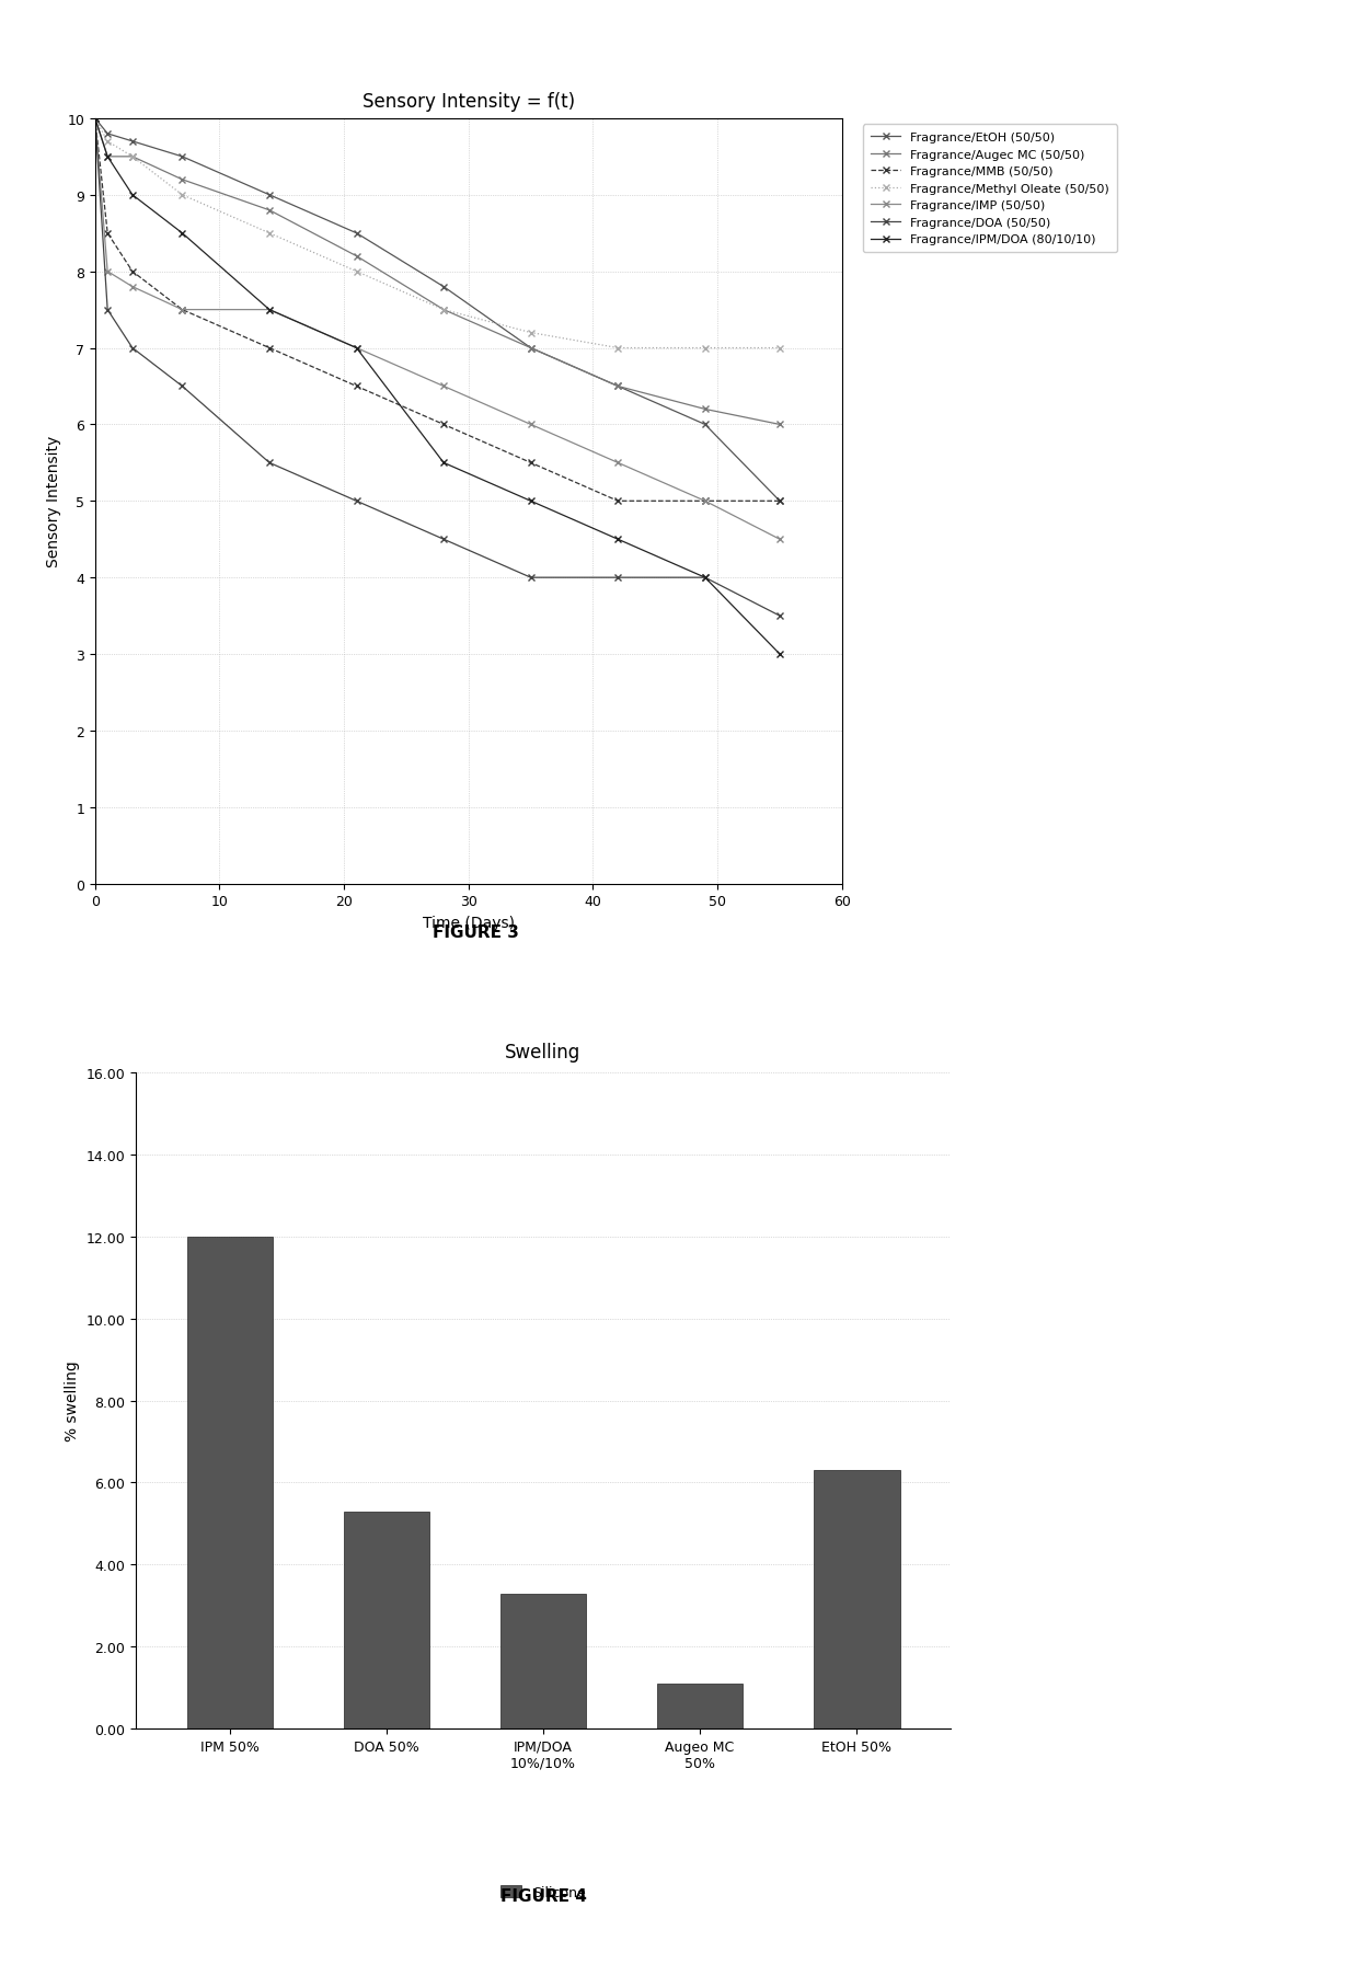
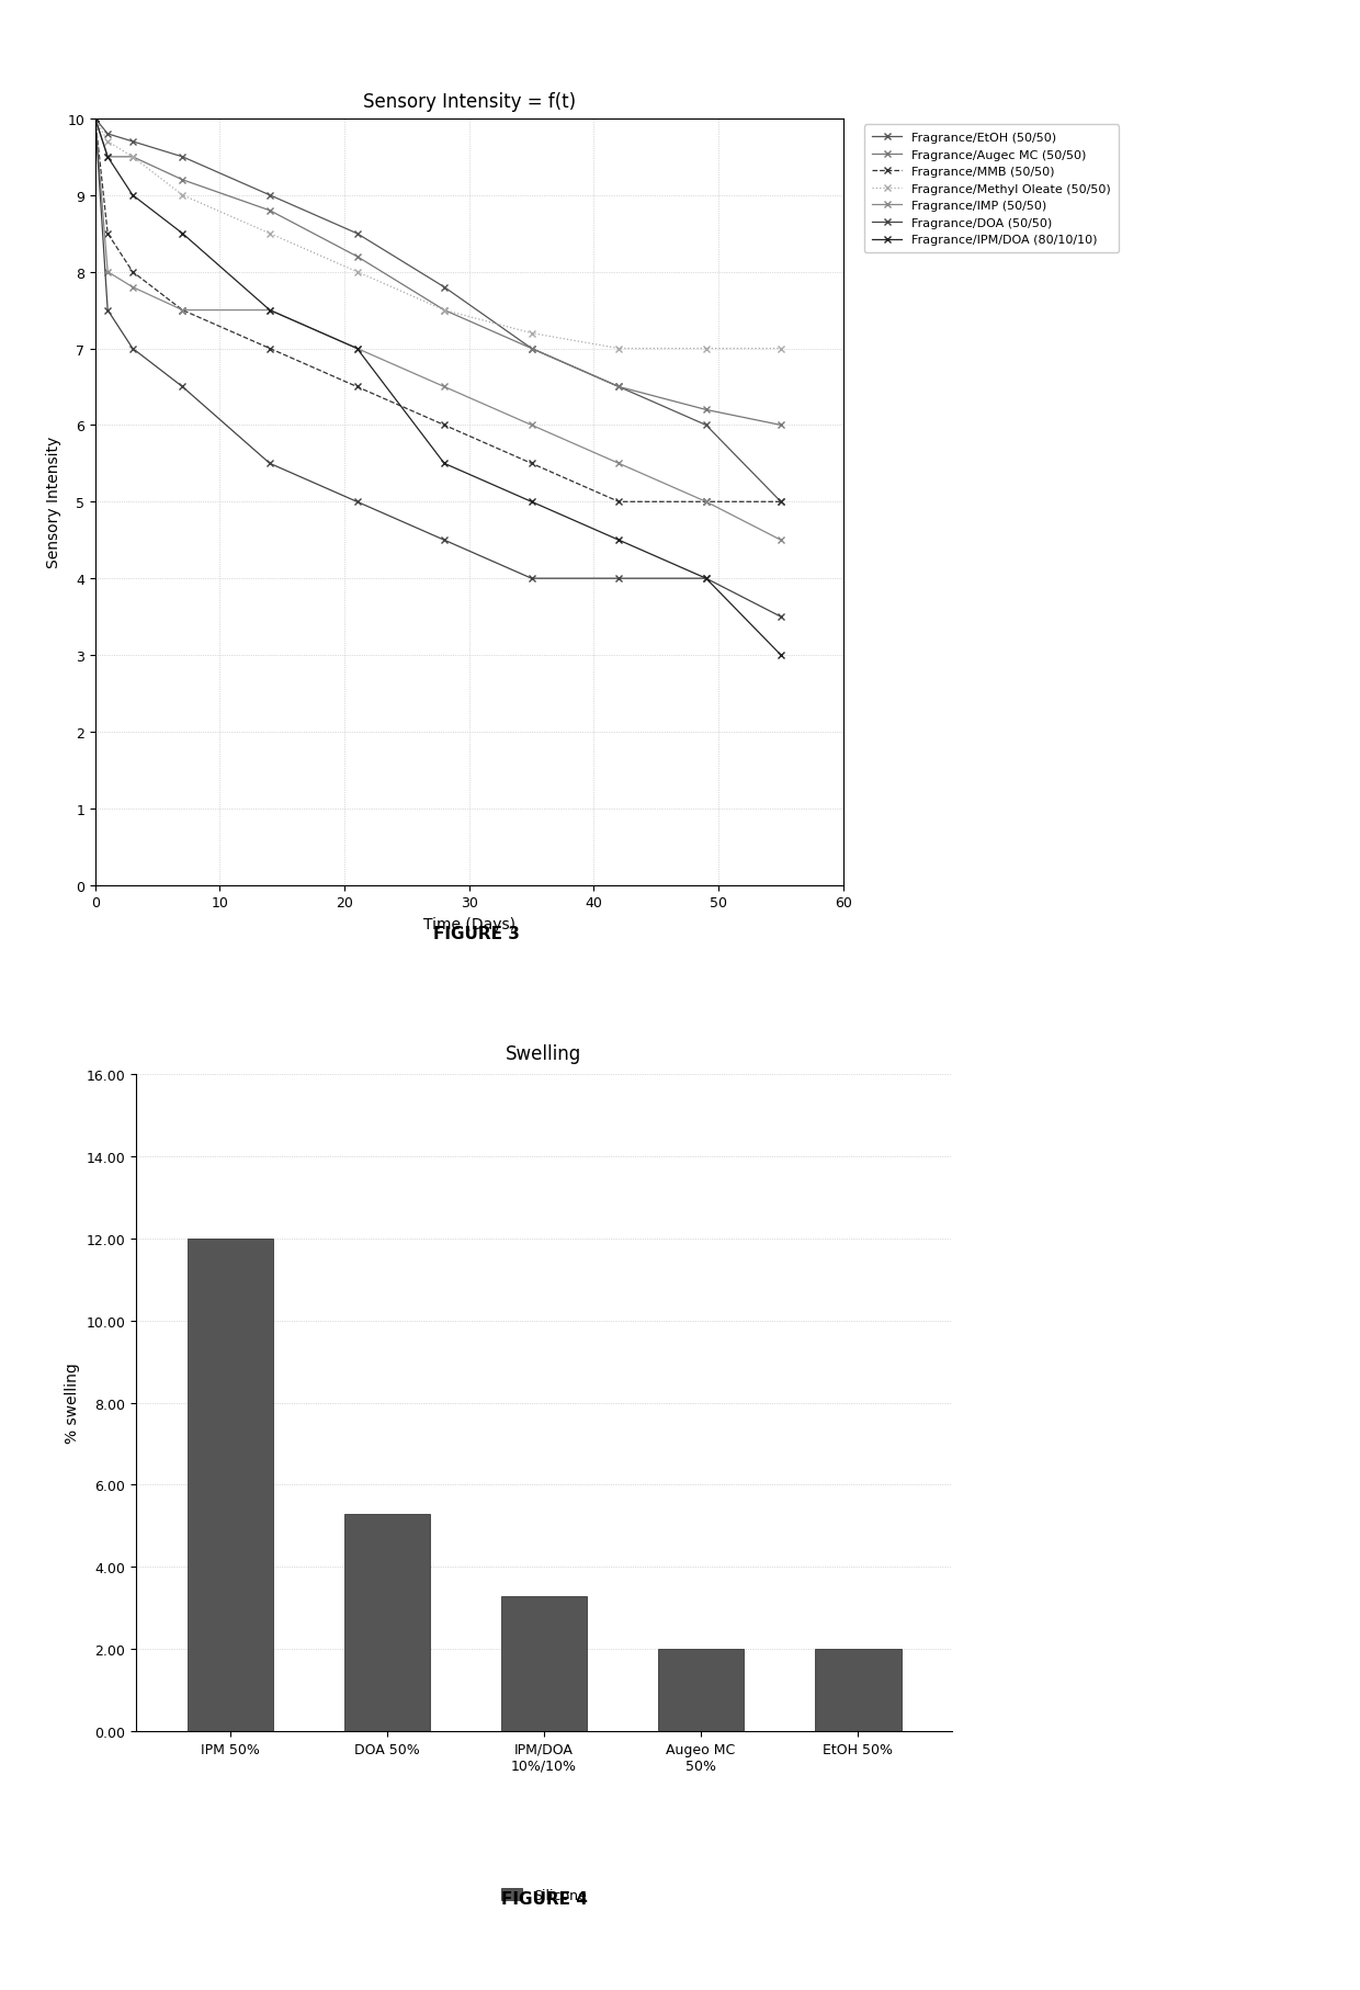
Swelling/Augeo MC 50%: 1.1 -> 2.0
Swelling/EtOH 50%: 6.3 -> 2.0
